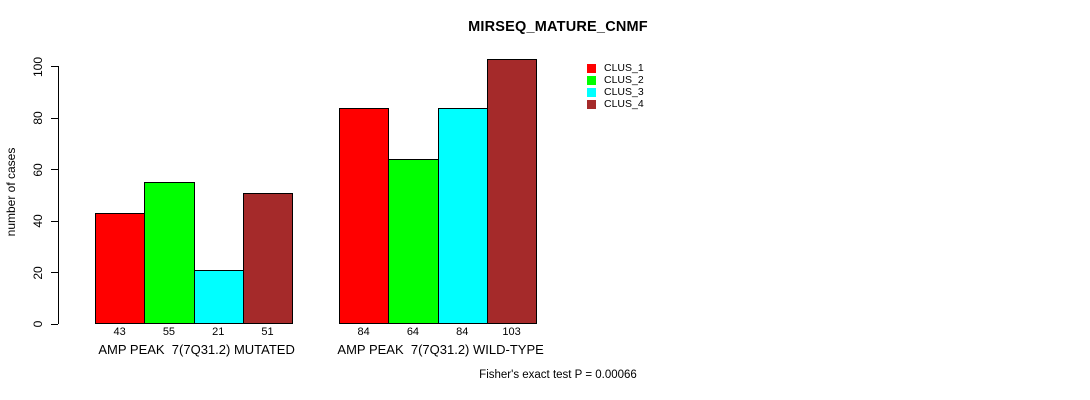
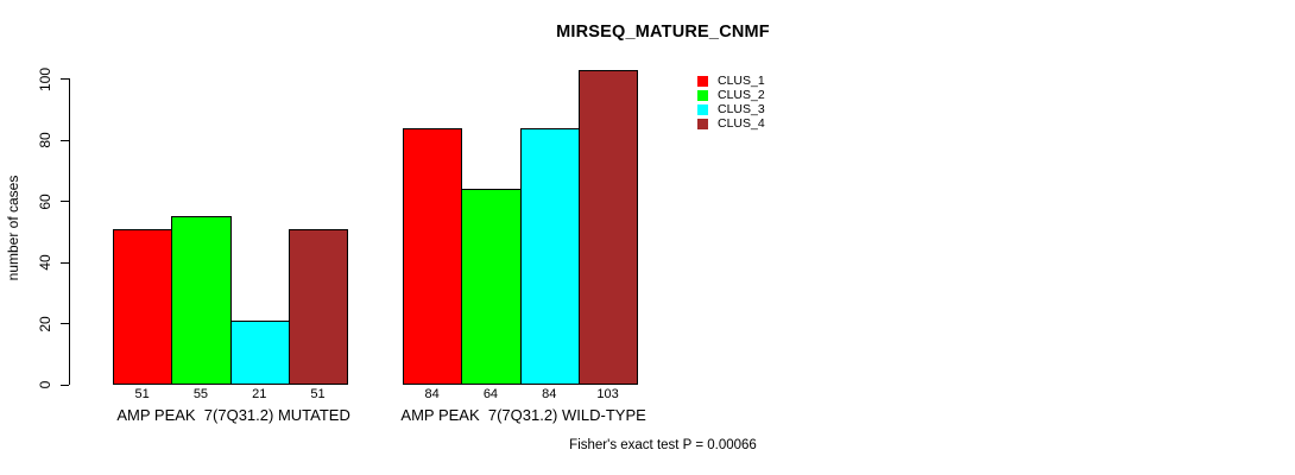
CLUS_1/AMP PEAK 7(7Q31.2) MUTATED: 43 -> 51
